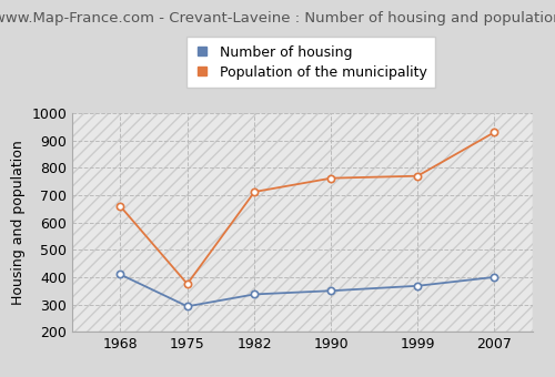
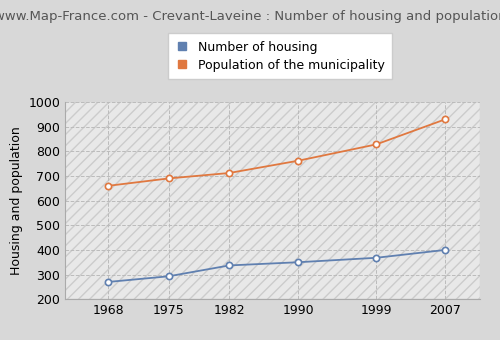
Number of housing/1968: 410 -> 270
Population of the municipality/1975: 375 -> 690
Population of the municipality/1999: 770 -> 828
